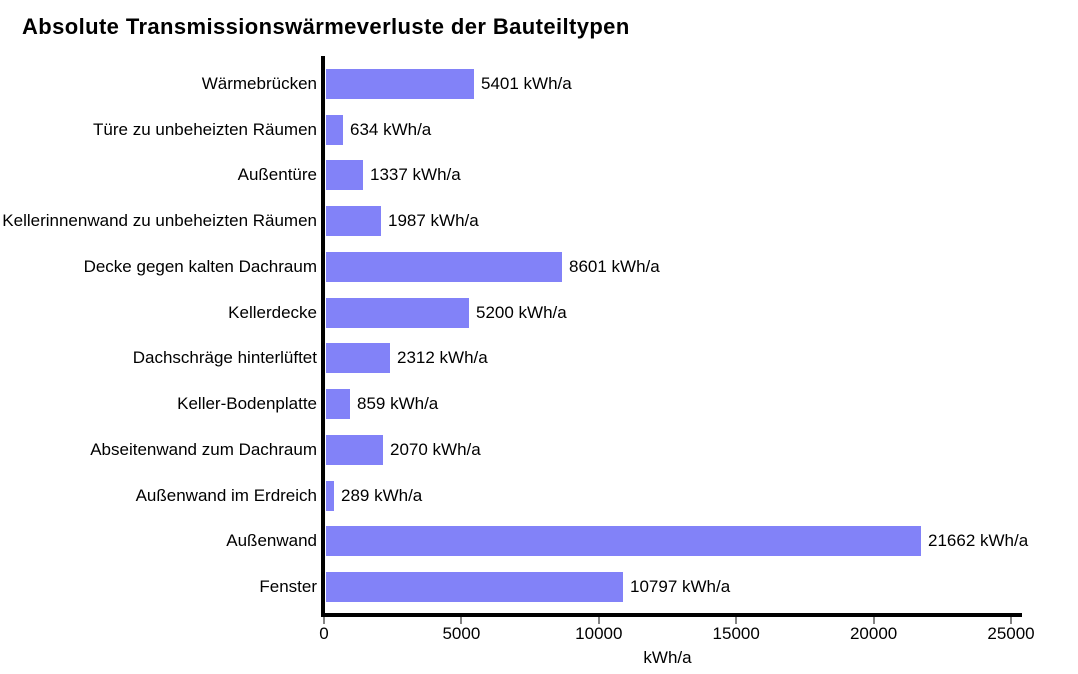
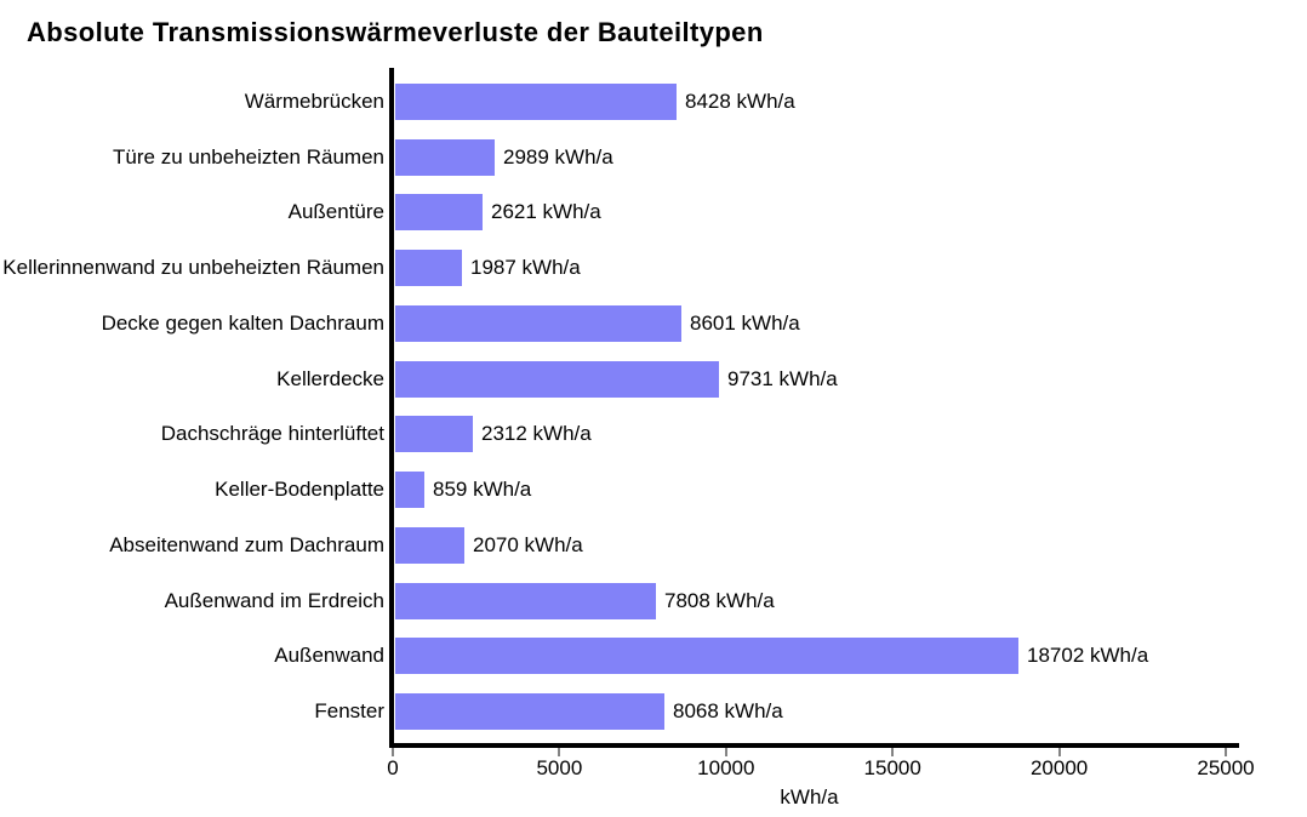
Wärmebrücken: 5401 -> 8428
Türe zu unbeheizten Räumen: 634 -> 2989
Außentüre: 1337 -> 2621
Kellerdecke: 5200 -> 9731
Außenwand im Erdreich: 289 -> 7808
Außenwand: 21662 -> 18702
Fenster: 10797 -> 8068
